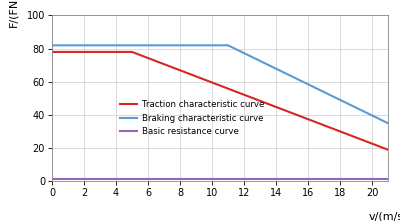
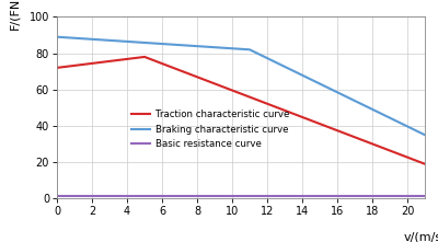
Traction characteristic curve/0: 78 -> 72
Braking characteristic curve/0: 82 -> 89
